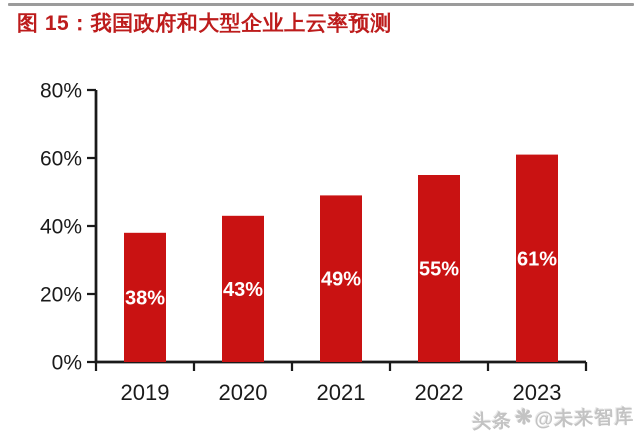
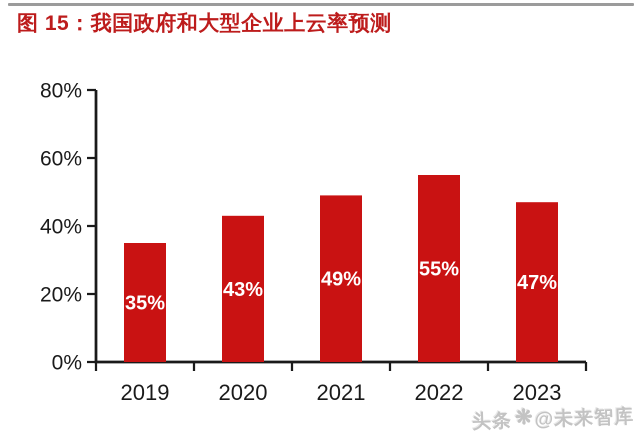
2019: 38% -> 35%
2023: 61% -> 47%
